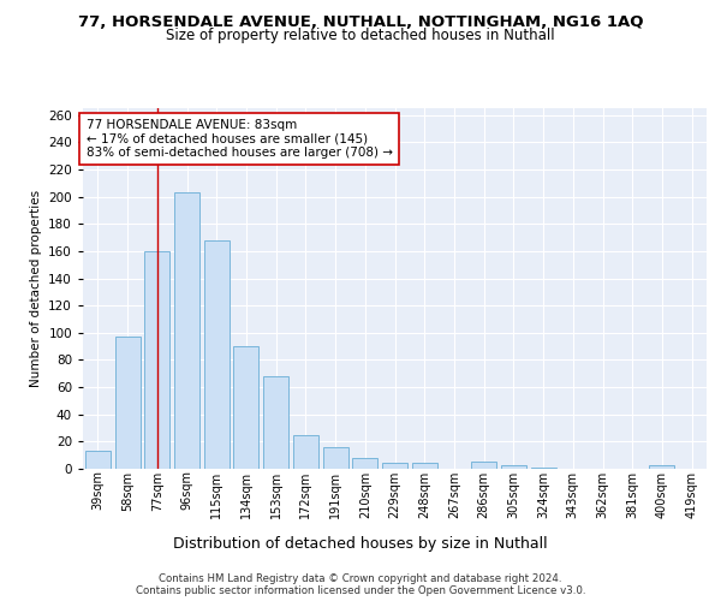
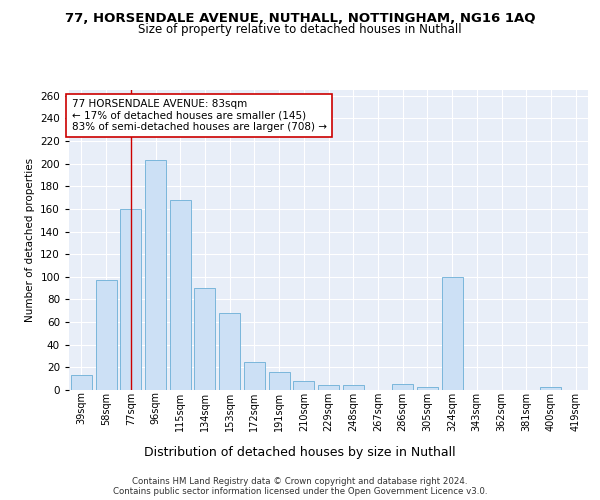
324sqm: 1 -> 100
